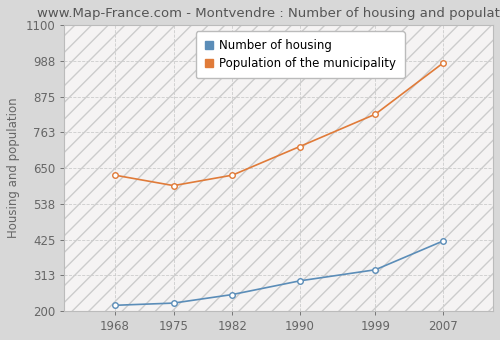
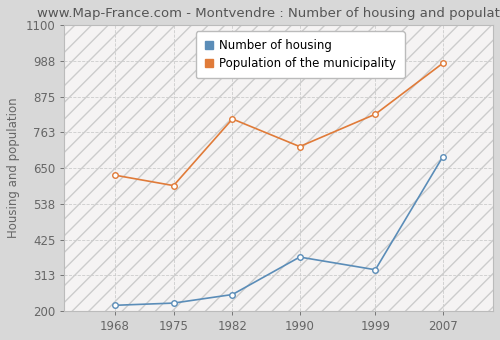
Population of the municipality/1982: 628 -> 805
Number of housing/1990: 295 -> 370
Number of housing/2007: 420 -> 685
